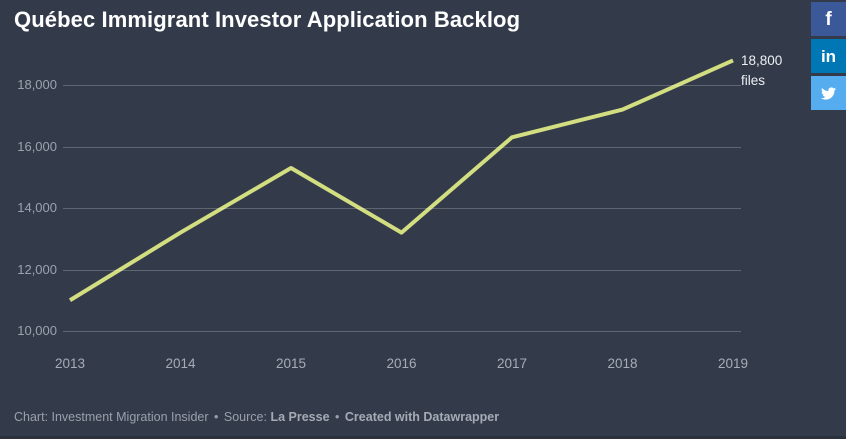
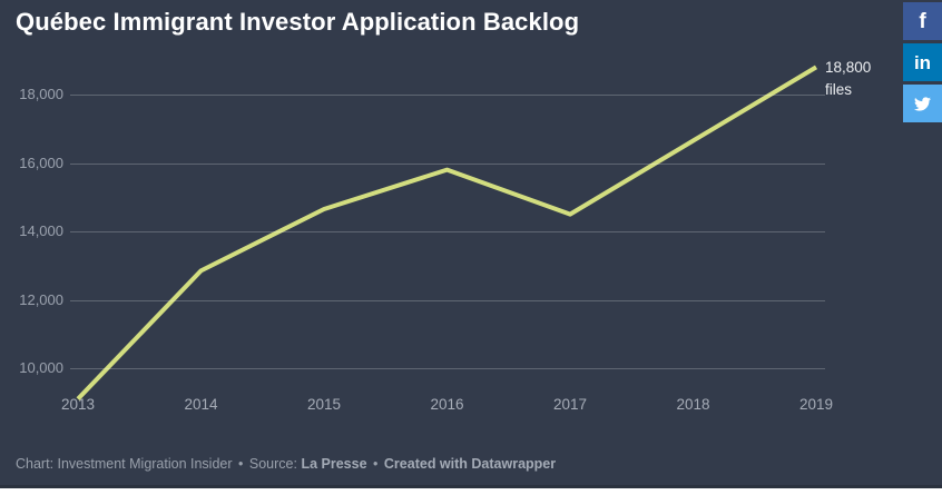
2013: 11000 -> 9100
2014: 13200 -> 12800
2015: 15300 -> 14600
2016: 13200 -> 15800
2017: 16300 -> 14500
2018: 17200 -> 16600
